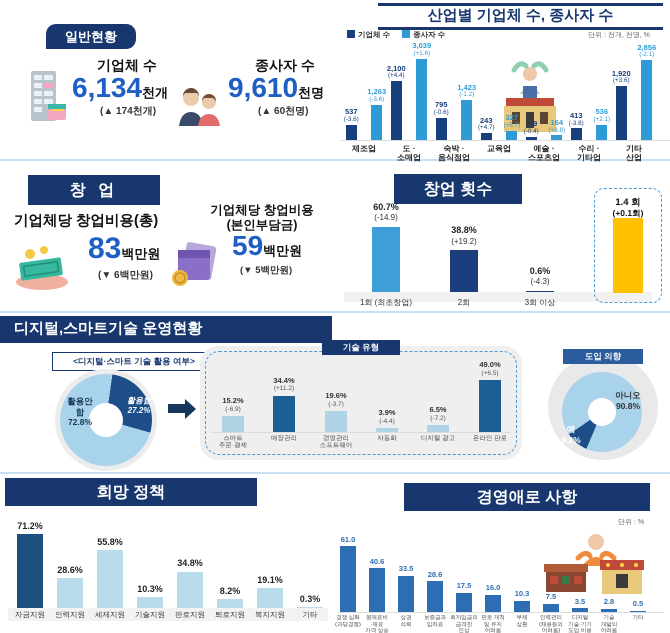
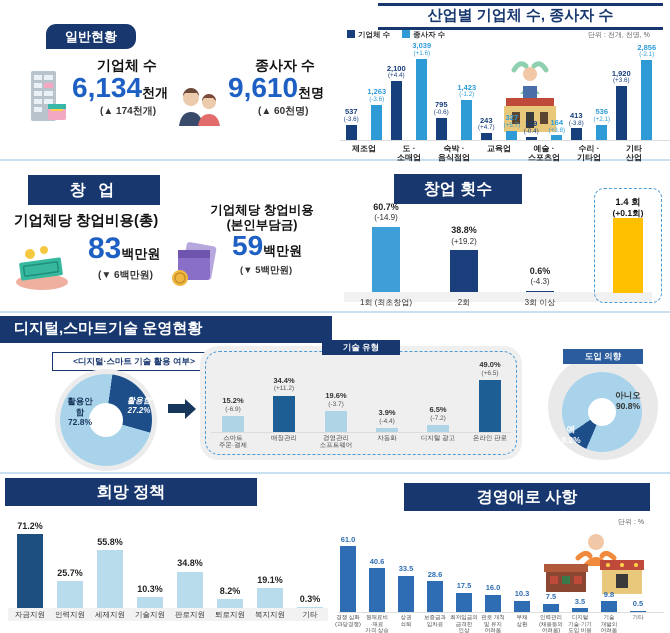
희망 정책/인력지원: 28.6% -> 25.7%
경영애로 사항/기술 개발의 어려움: 2.8 -> 9.8
